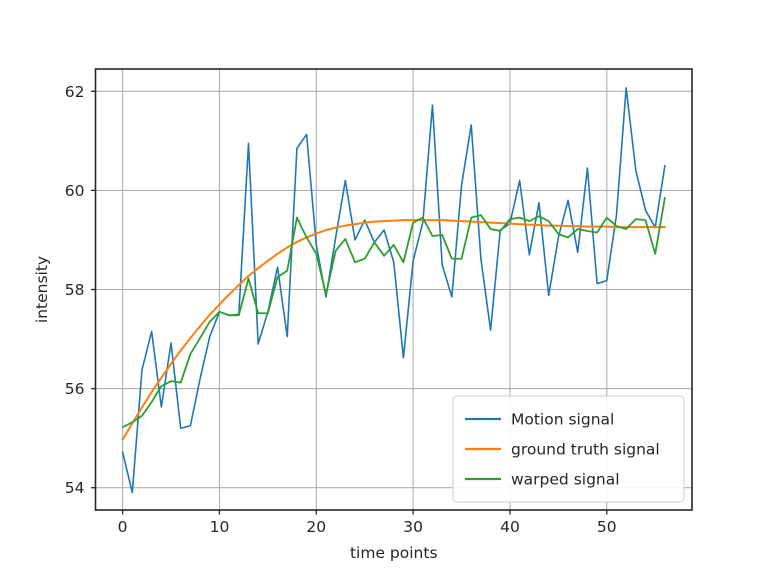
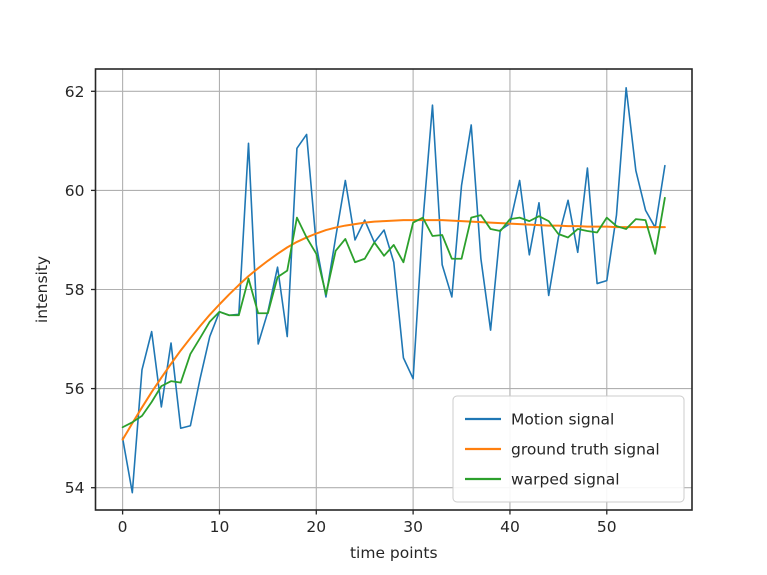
Motion signal/0: 54.7 -> 55.0
Motion signal/30: 58.6 -> 56.2
